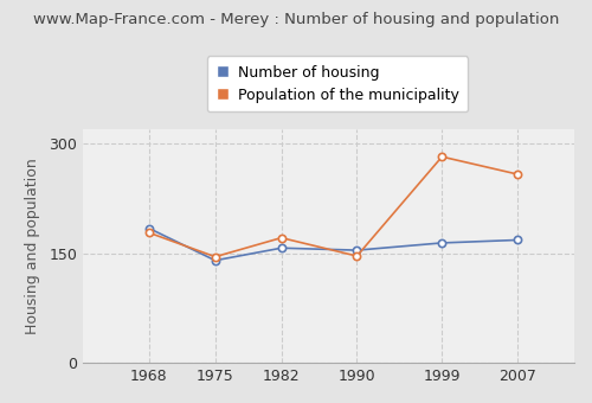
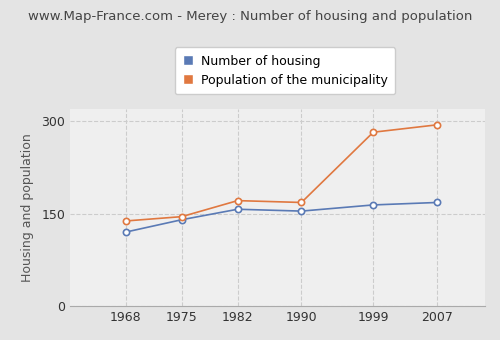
Number of housing/1968: 184 -> 120
Population of the municipality/1968: 178 -> 138
Population of the municipality/1990: 146 -> 168
Population of the municipality/2007: 258 -> 294
